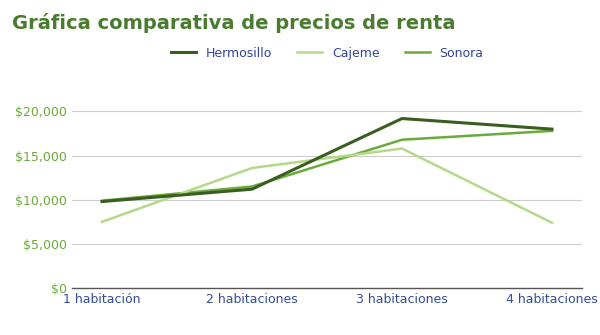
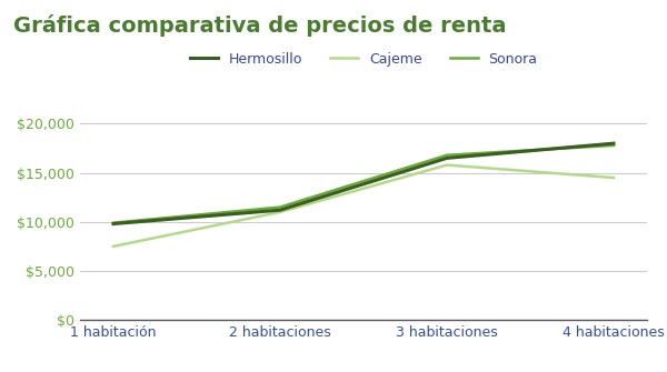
Cajeme/2 habitaciones: $13,600 -> $11,000
Hermosillo/3 habitaciones: $19,200 -> $16,500
Cajeme/4 habitaciones: $7,400 -> $14,500
